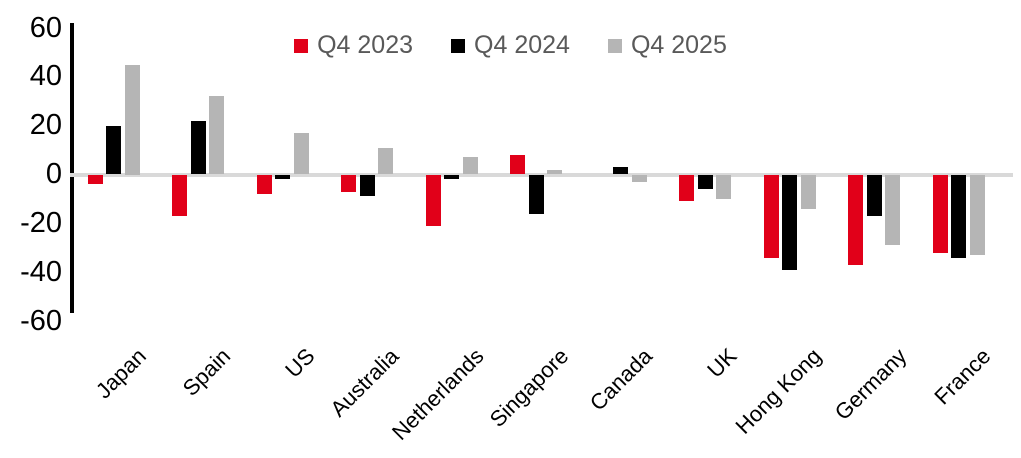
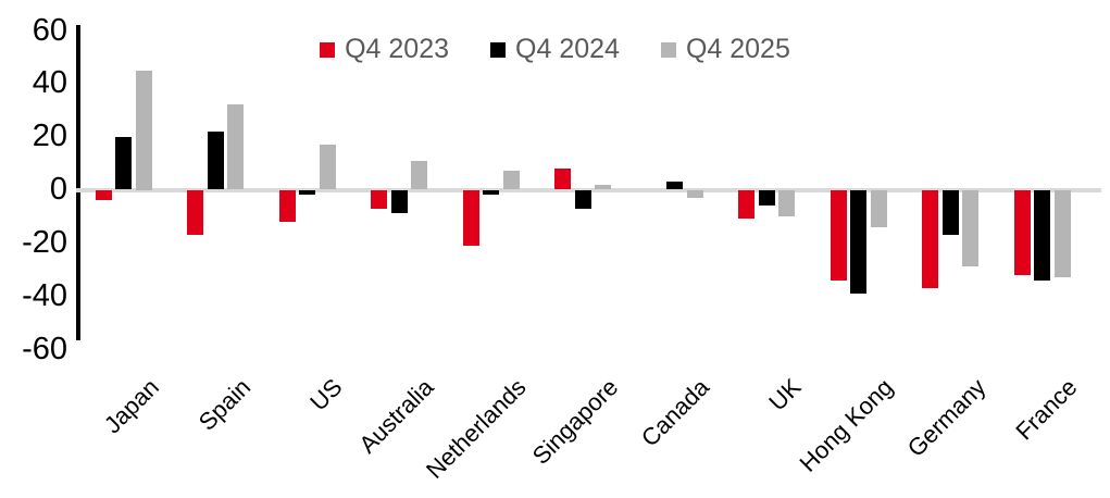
Q4 2023/US: -8 -> -12
Q4 2024/Singapore: -16 -> -7
